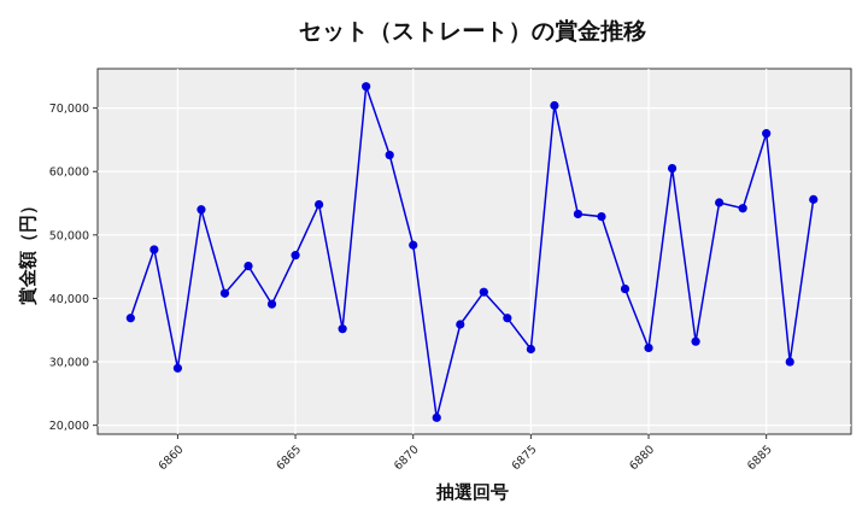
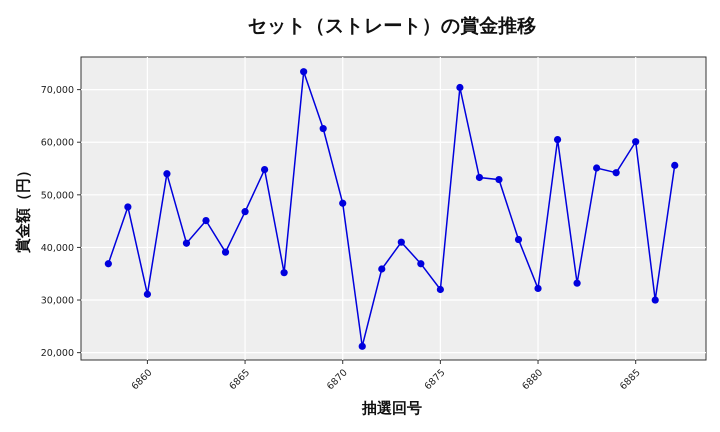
6860: 29000 -> 31000
6885: 66000 -> 60000
